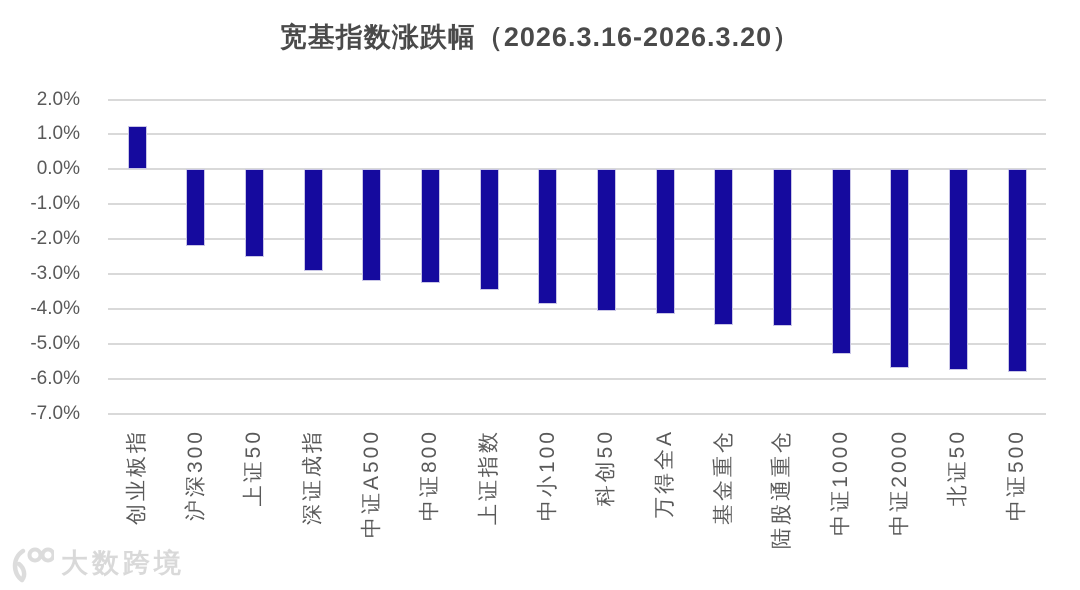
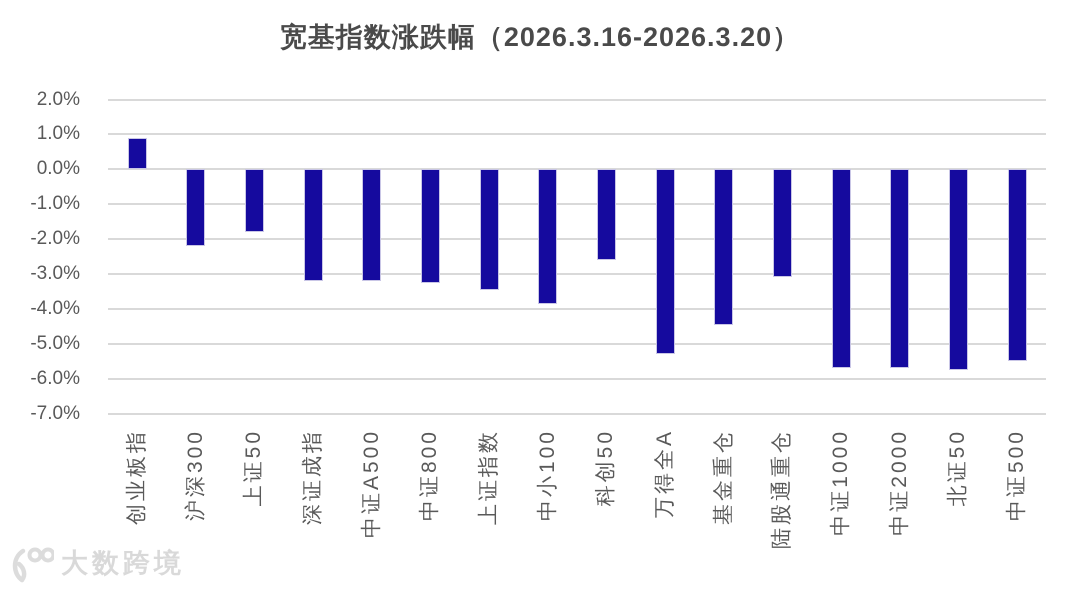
创业板指: 1.2% -> 0.9%
上证50: -2.5% -> -1.8%
深证成指: -2.9% -> -3.2%
科创50: -4.0% -> -2.6%
万得全A: -4.2% -> -5.3%
陆股通重仓: -4.5% -> -3.1%
中证1000: -5.3% -> -5.7%
中证500: -5.8% -> -5.5%
